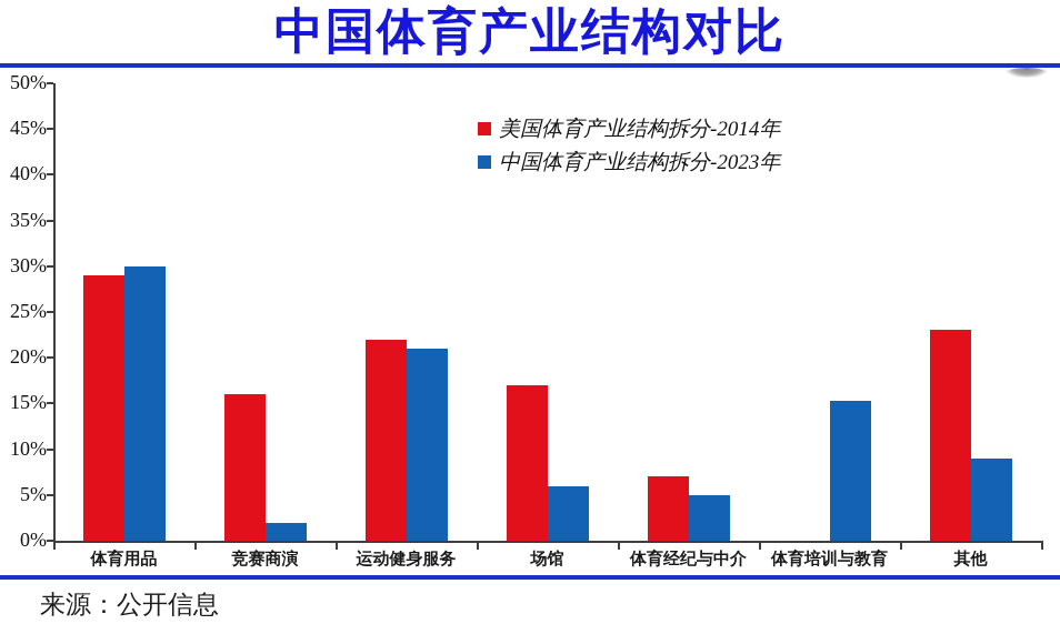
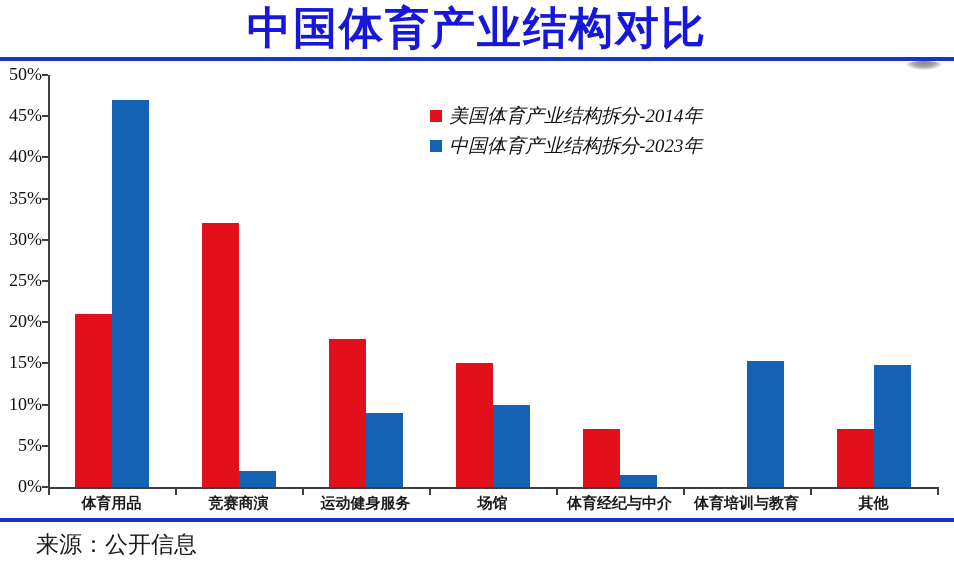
美国体育产业结构拆分-2014年/体育用品: 29% -> 21%
中国体育产业结构拆分-2023年/体育用品: 30% -> 47%
美国体育产业结构拆分-2014年/竞赛商演: 16% -> 32%
美国体育产业结构拆分-2014年/运动健身服务: 22% -> 18%
中国体育产业结构拆分-2023年/运动健身服务: 21% -> 9%
美国体育产业结构拆分-2014年/场馆: 17% -> 15%
中国体育产业结构拆分-2023年/场馆: 6% -> 10%
中国体育产业结构拆分-2023年/体育经纪与中介: 5% -> 2%
美国体育产业结构拆分-2014年/其他: 23% -> 7%
中国体育产业结构拆分-2023年/其他: 9% -> 15%
